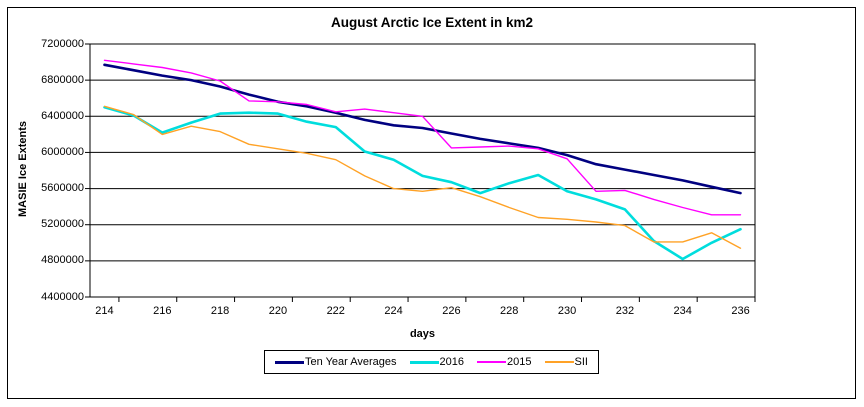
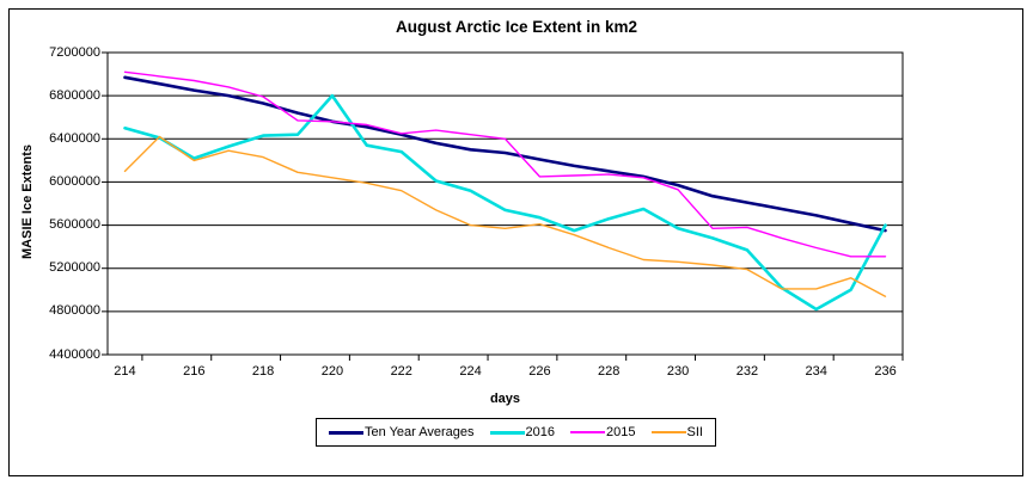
SII/214: 6500000 -> 6100000
2016/220: 6400000 -> 6800000
2016/236: 5200000 -> 5600000
